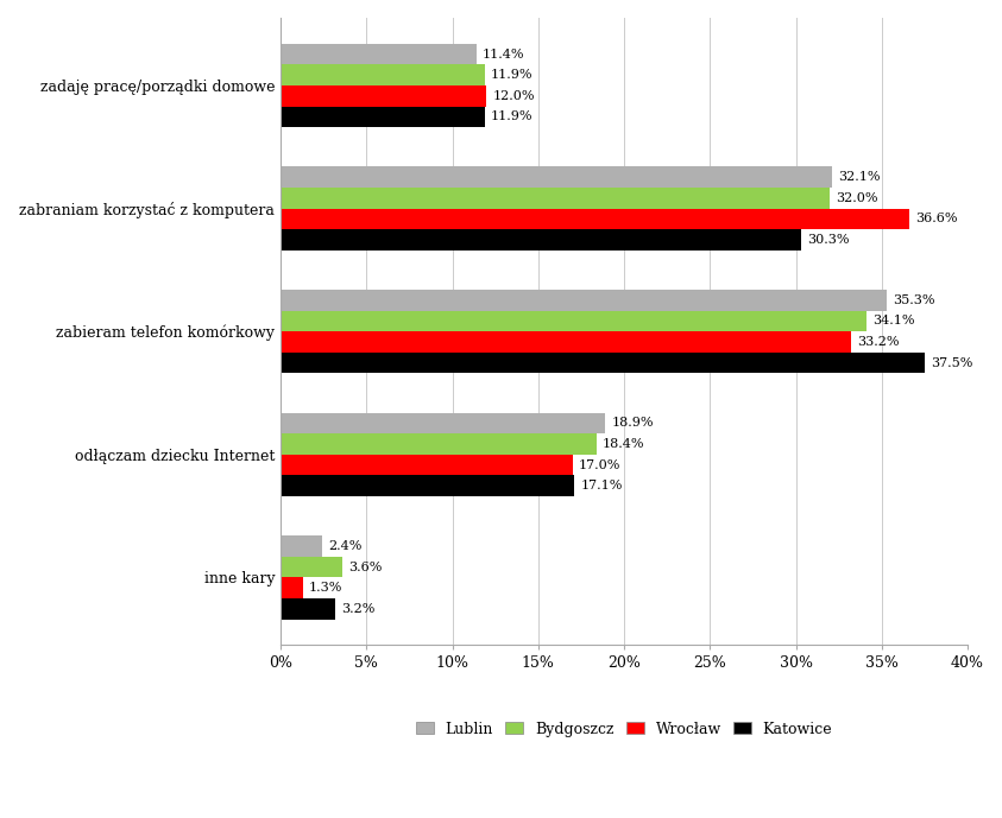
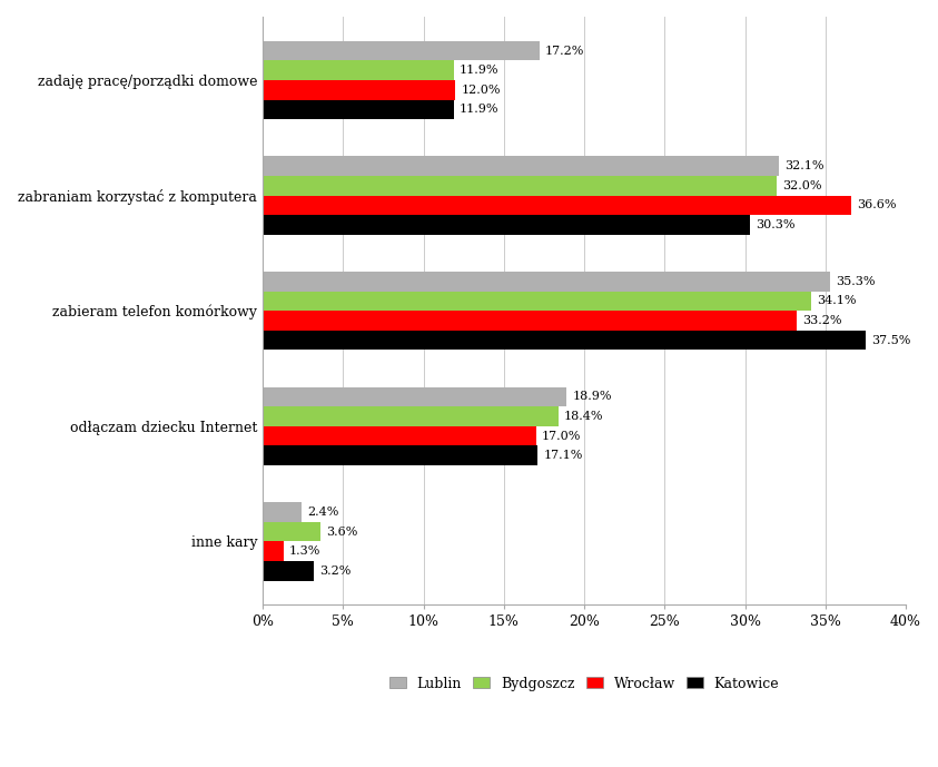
Lublin/zadaję pracę/porządki domowe: 11.4% -> 17.2%
